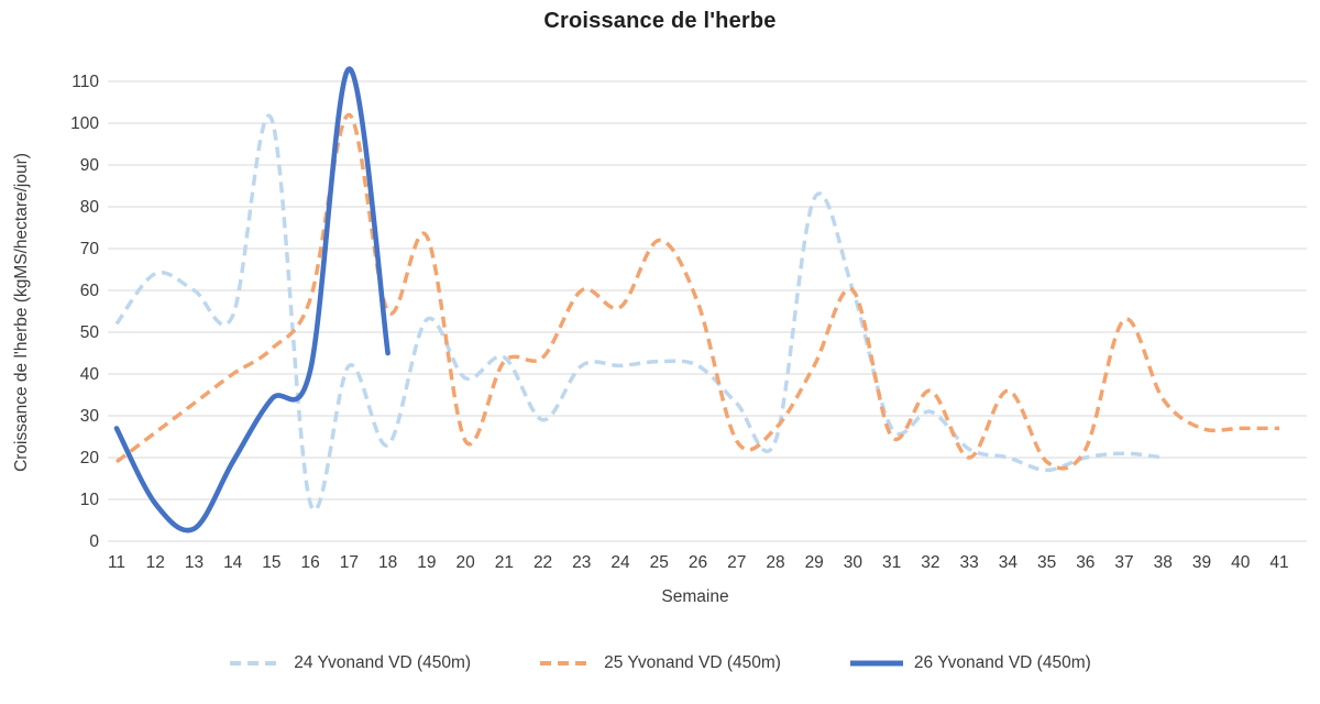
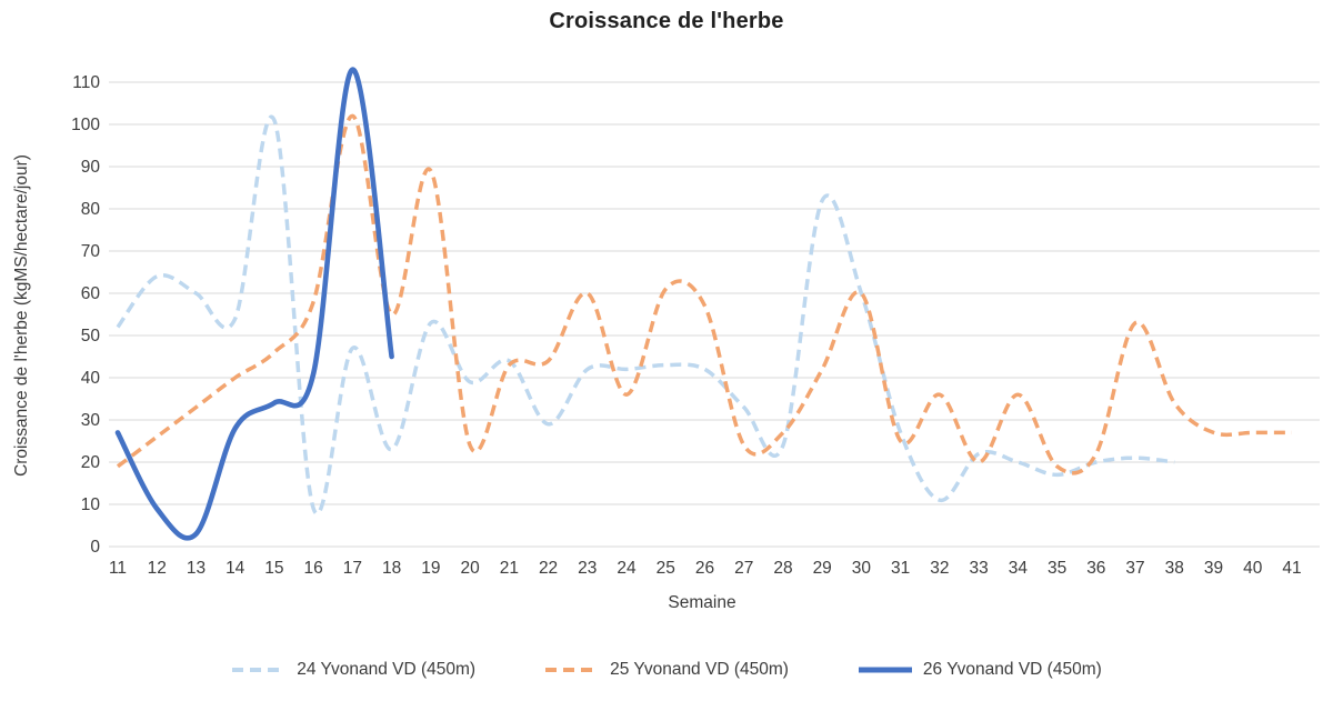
26 Yvonand VD (450m)/14: 19 -> 28
24 Yvonand VD (450m)/17: 42 -> 47
25 Yvonand VD (450m)/19: 73 -> 89
25 Yvonand VD (450m)/24: 56 -> 36
25 Yvonand VD (450m)/25: 72 -> 61
24 Yvonand VD (450m)/32: 31 -> 11
